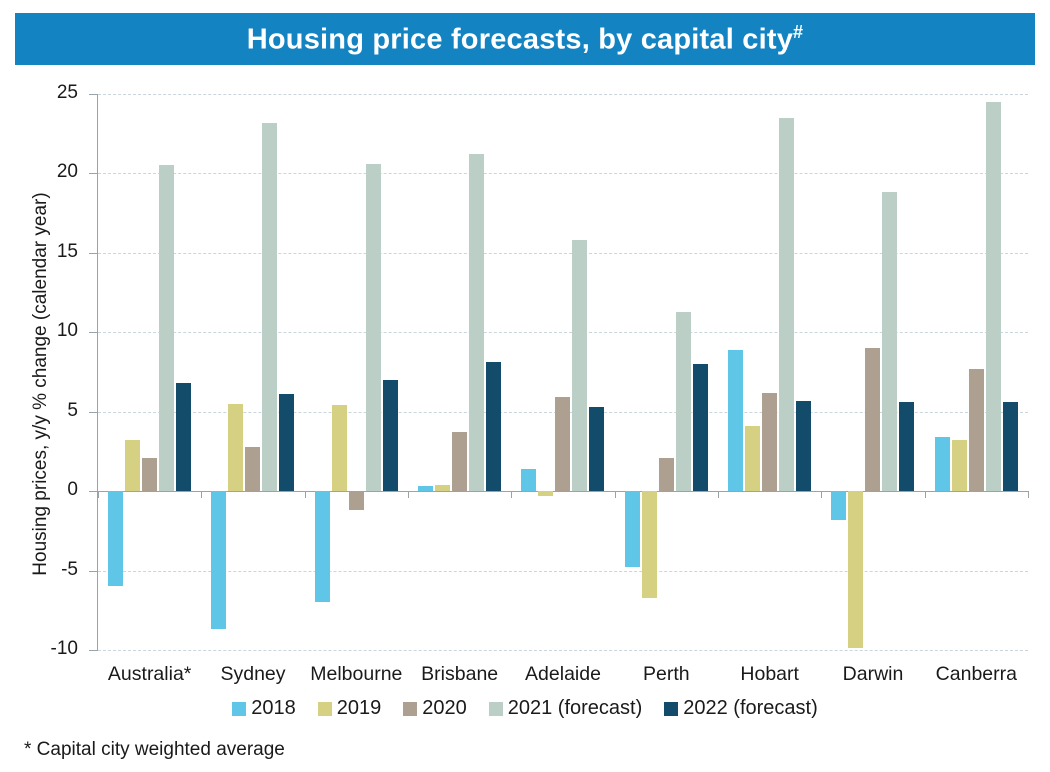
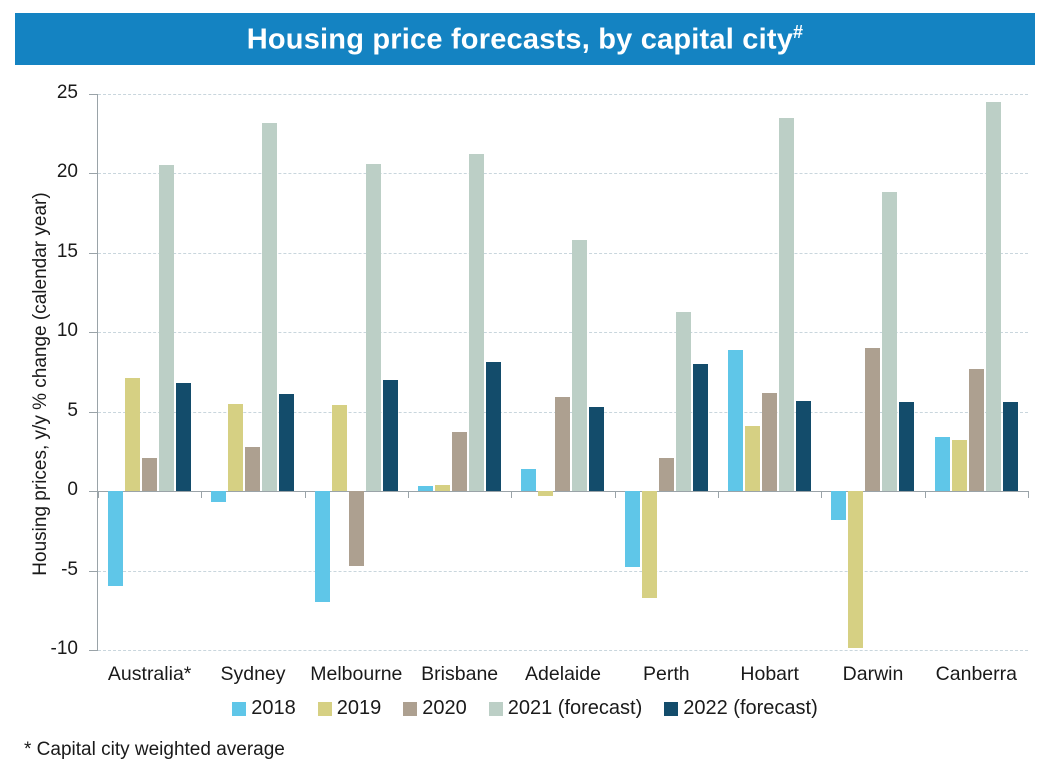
2019/Australia*: 3.2 -> 7.1
2018/Sydney: -8.7 -> -0.7
2020/Melbourne: -1.2 -> -4.7
